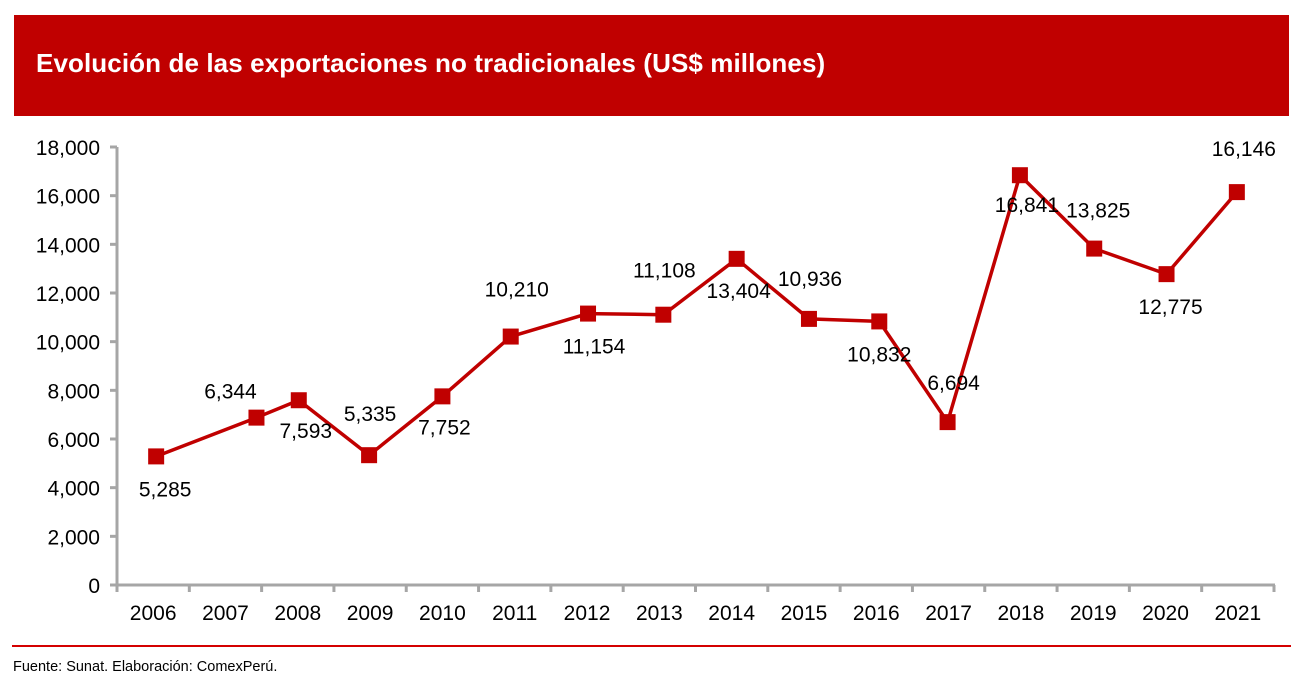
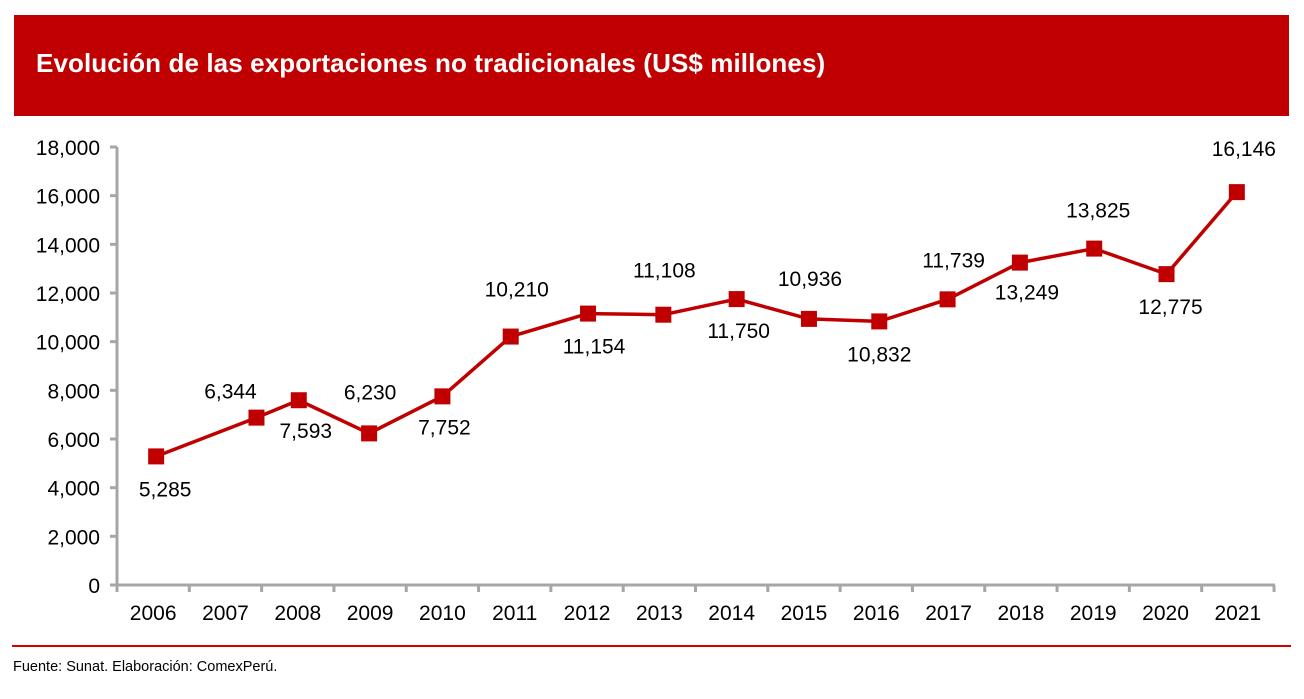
2009: 5,335 -> 6,230
2014: 13,404 -> 11,750
2017: 6,694 -> 11,739
2018: 16,841 -> 13,249
